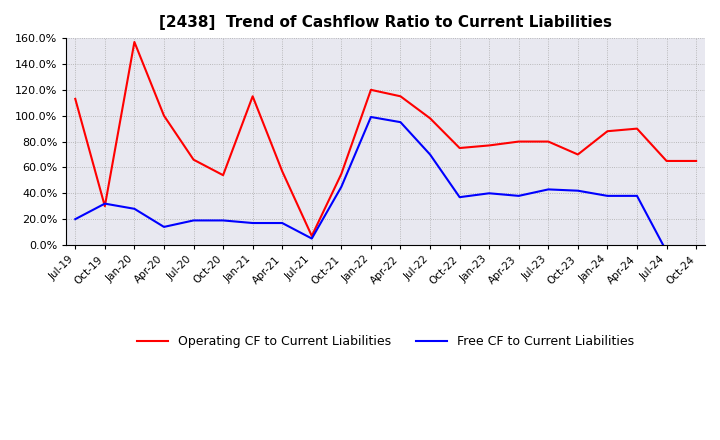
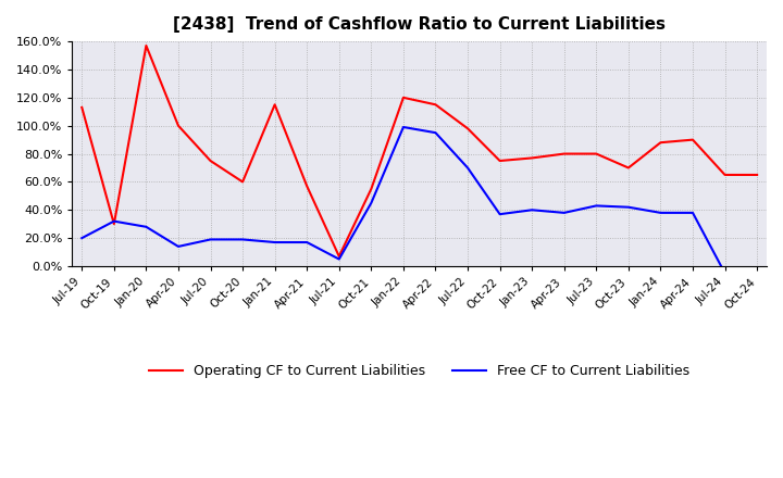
Operating CF to Current Liabilities/Jul-20: 66% -> 75%
Operating CF to Current Liabilities/Oct-20: 54% -> 60%
